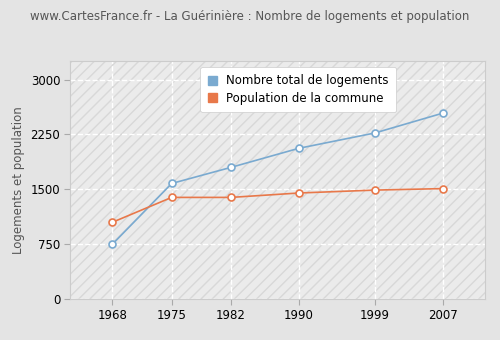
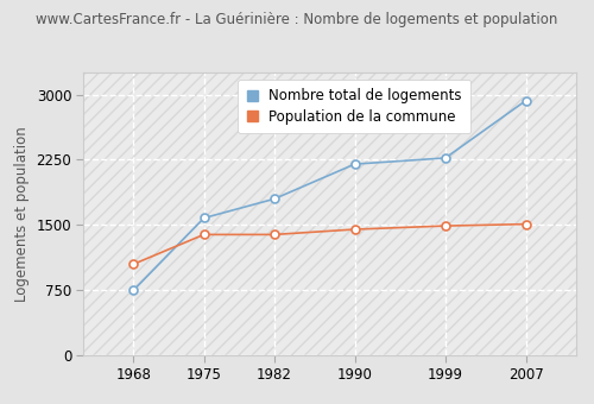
Nombre total de logements/1990: 2060 -> 2200
Nombre total de logements/2007: 2540 -> 2930
